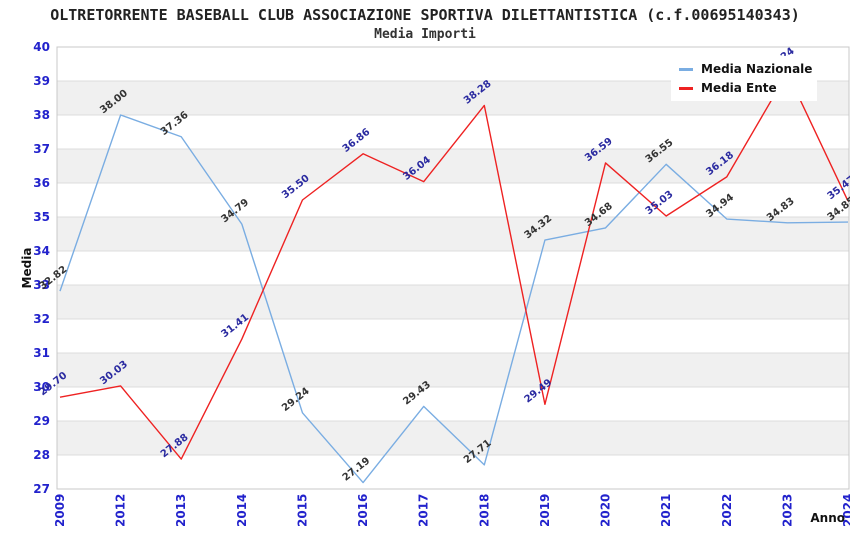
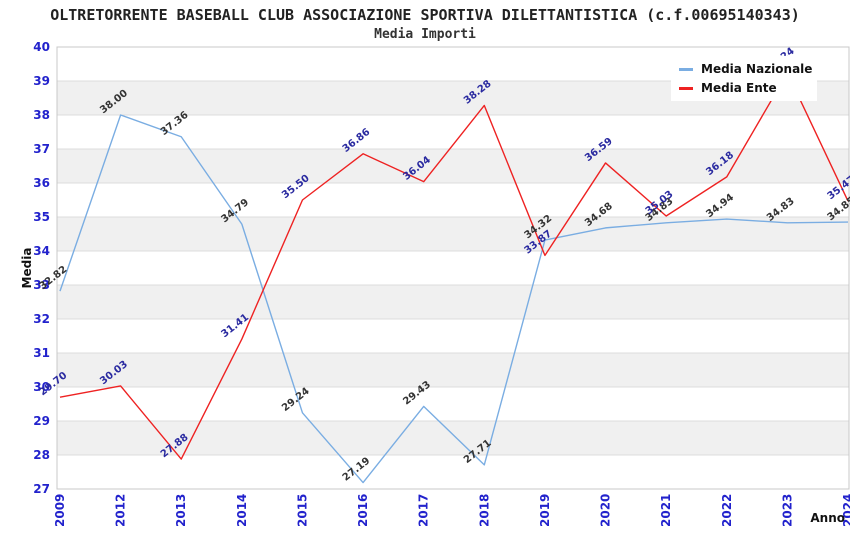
Media Ente/2019: 29.49 -> 33.87
Media Nazionale/2021: 36.55 -> 34.83
